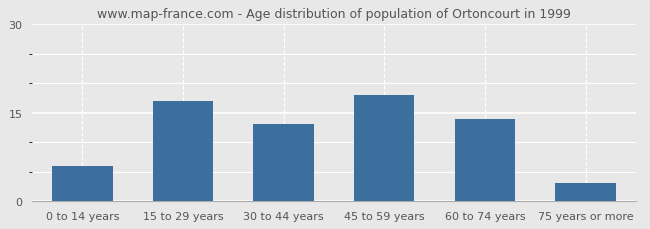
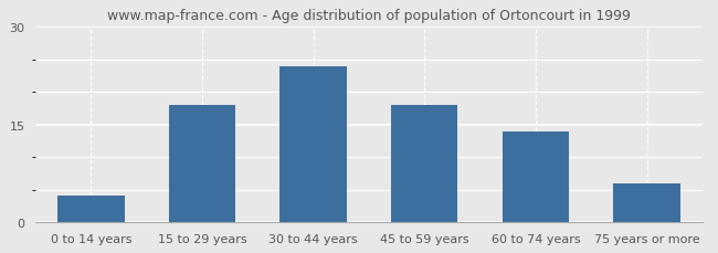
0 to 14 years: 6 -> 4
15 to 29 years: 17 -> 18
30 to 44 years: 13 -> 24
75 years or more: 3 -> 6
